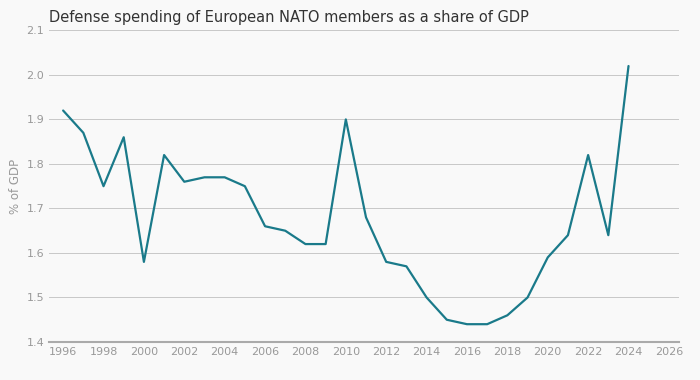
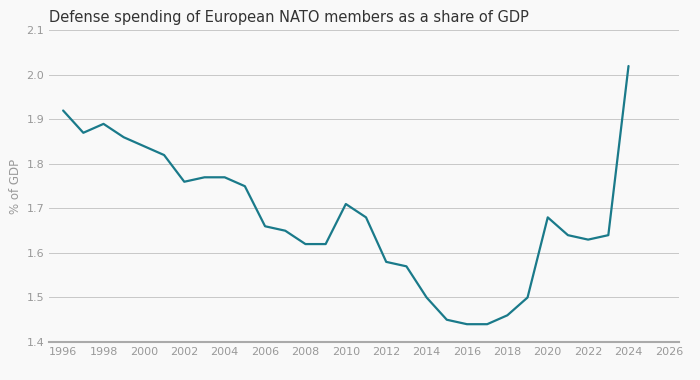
1998: 1.75 -> 1.89
2000: 1.58 -> 1.84
2010: 1.90 -> 1.71
2020: 1.59 -> 1.68
2022: 1.82 -> 1.63
